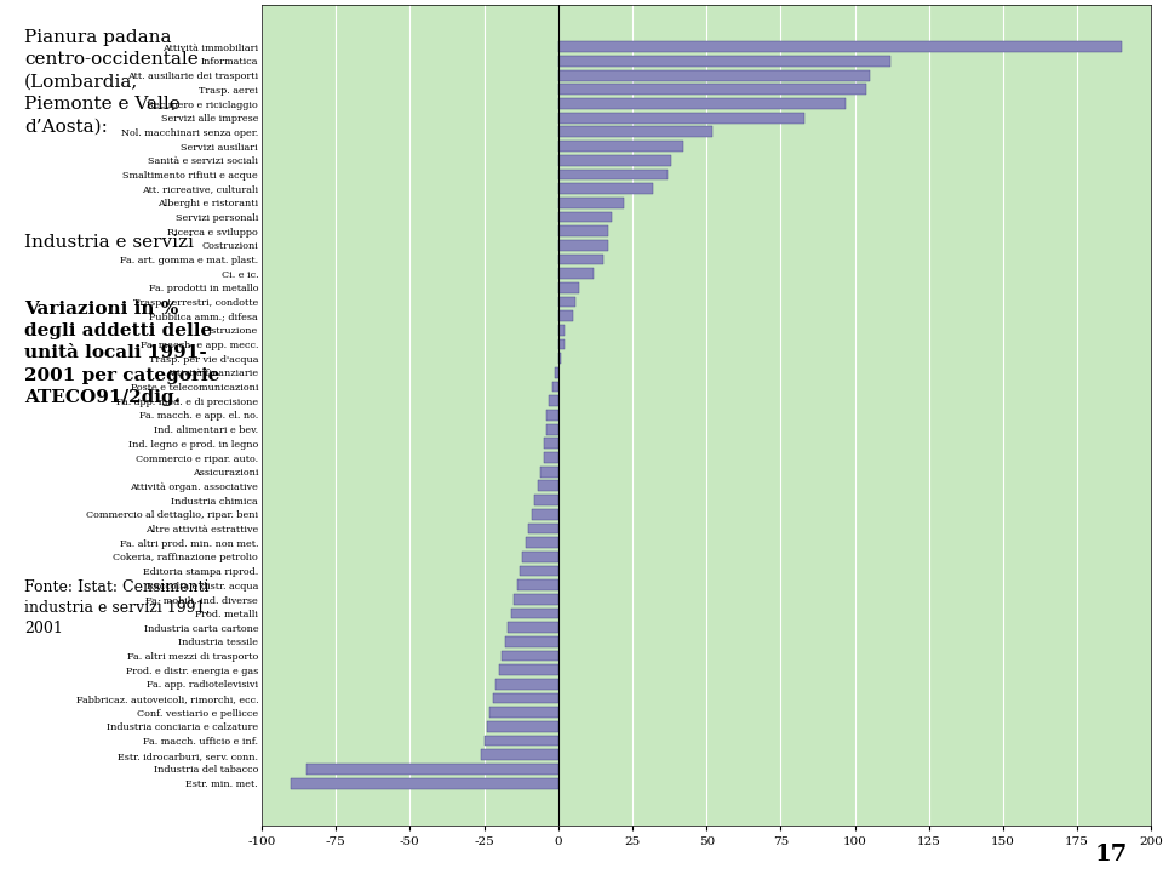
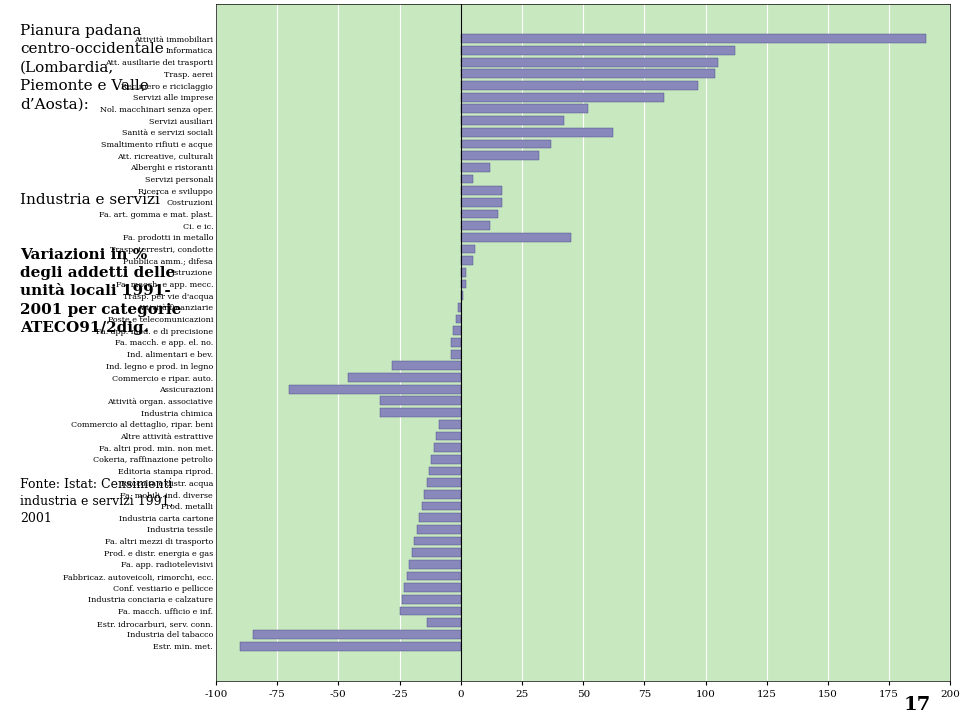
Sanità e servizi sociali: 38 -> 62
Alberghi e ristoranti: 22 -> 12
Servizi personali: 18 -> 5
Fa. prodotti in metallo: 7 -> 45
Ind. legno e prod. in legno: -5 -> -28
Commercio e ripar. auto.: -5 -> -46
Assicurazioni: -6 -> -70
Attività organ. associative: -7 -> -33
Industria chimica: -8 -> -33
Estr. idrocarburi, serv. conn.: -26 -> -14
